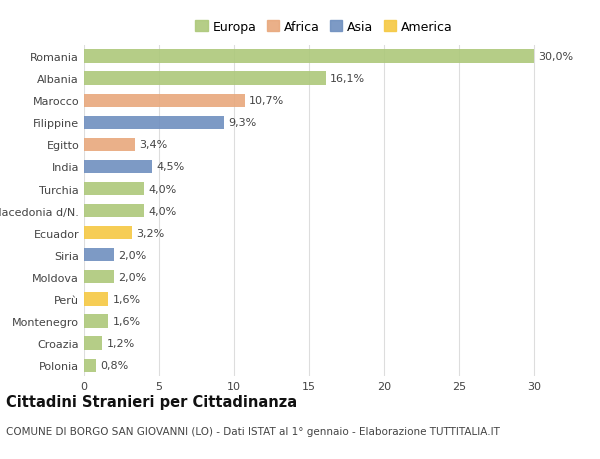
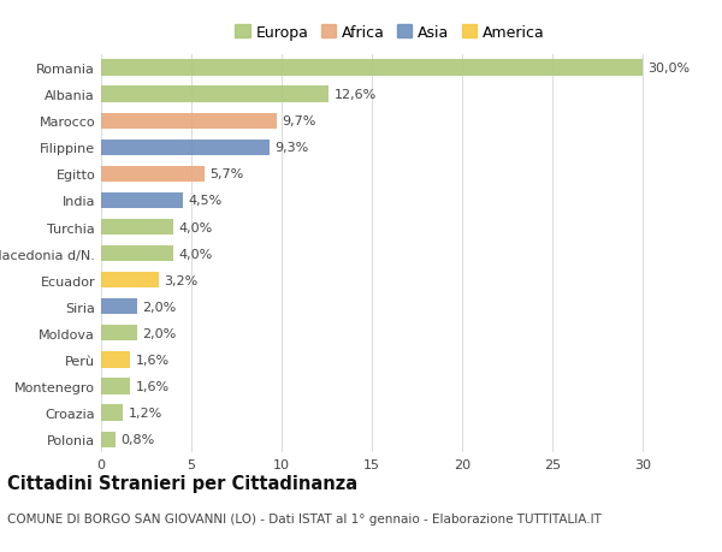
Albania: 16,1% -> 12,6%
Marocco: 10,7% -> 9,7%
Egitto: 3,4% -> 5,7%
